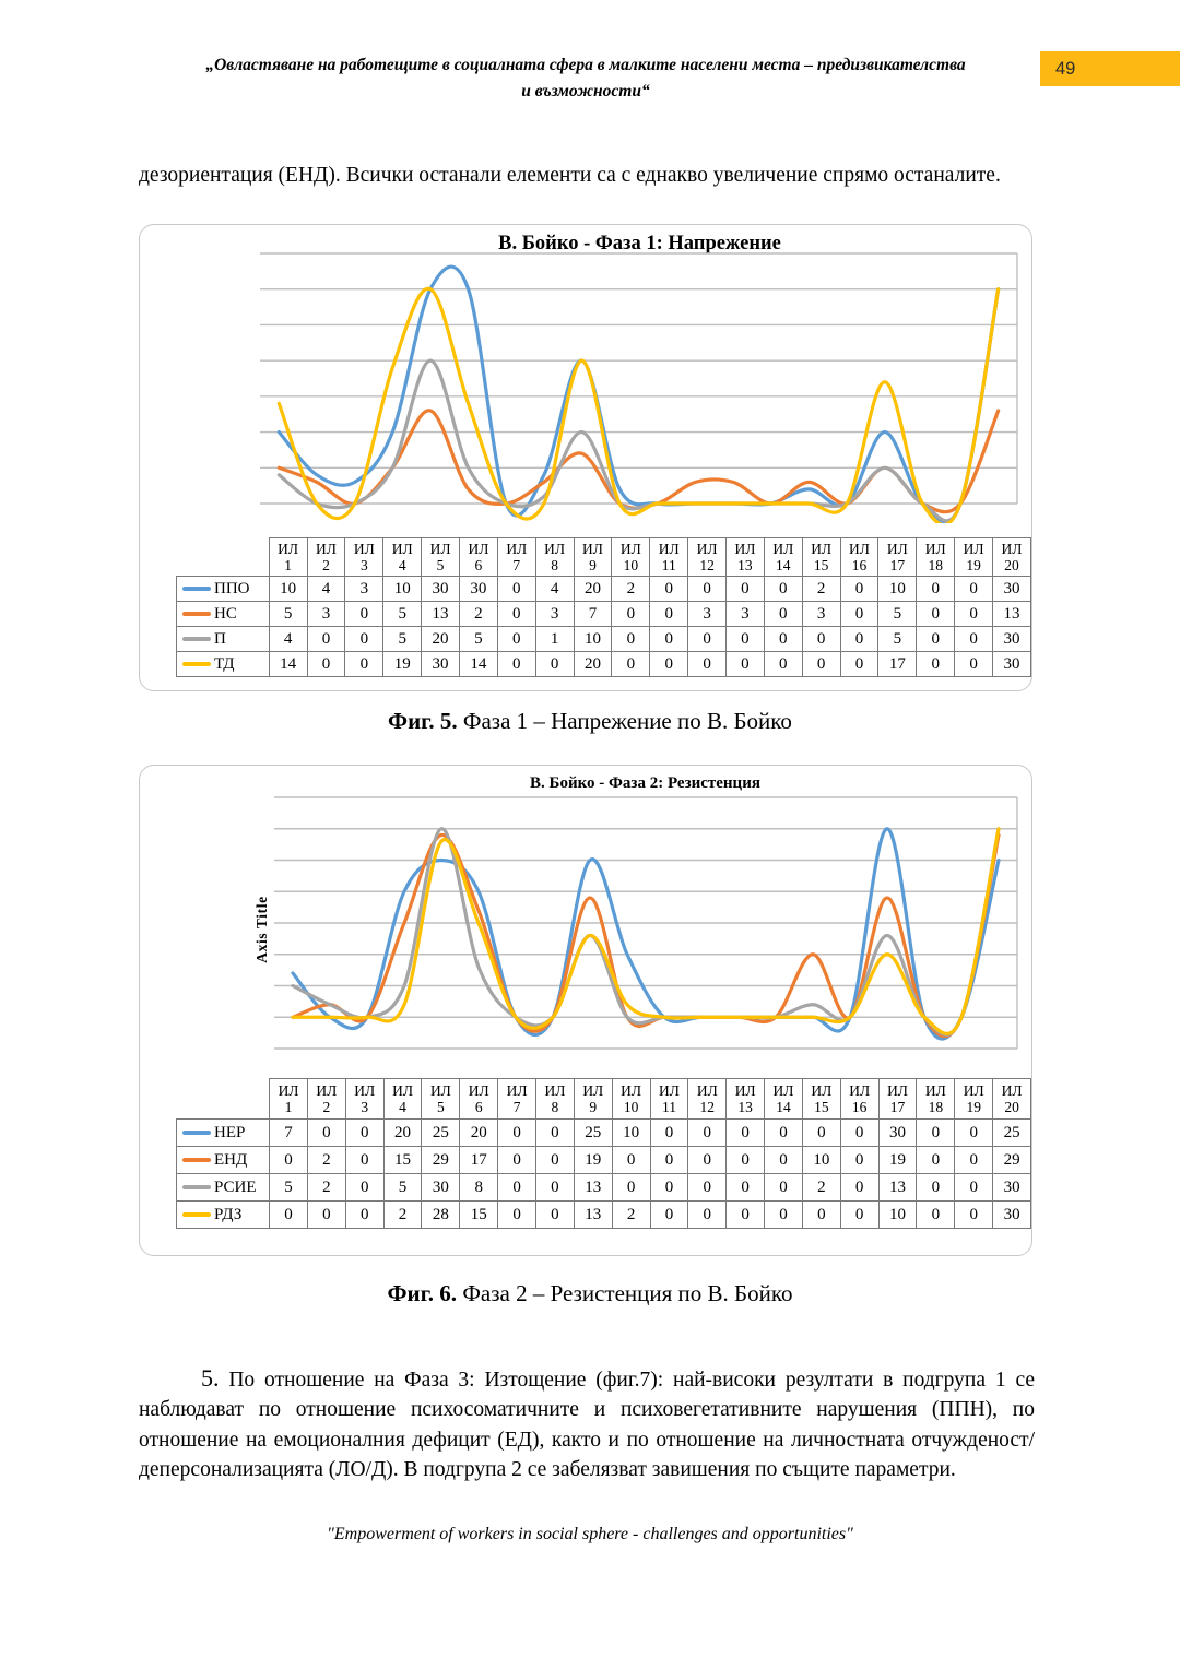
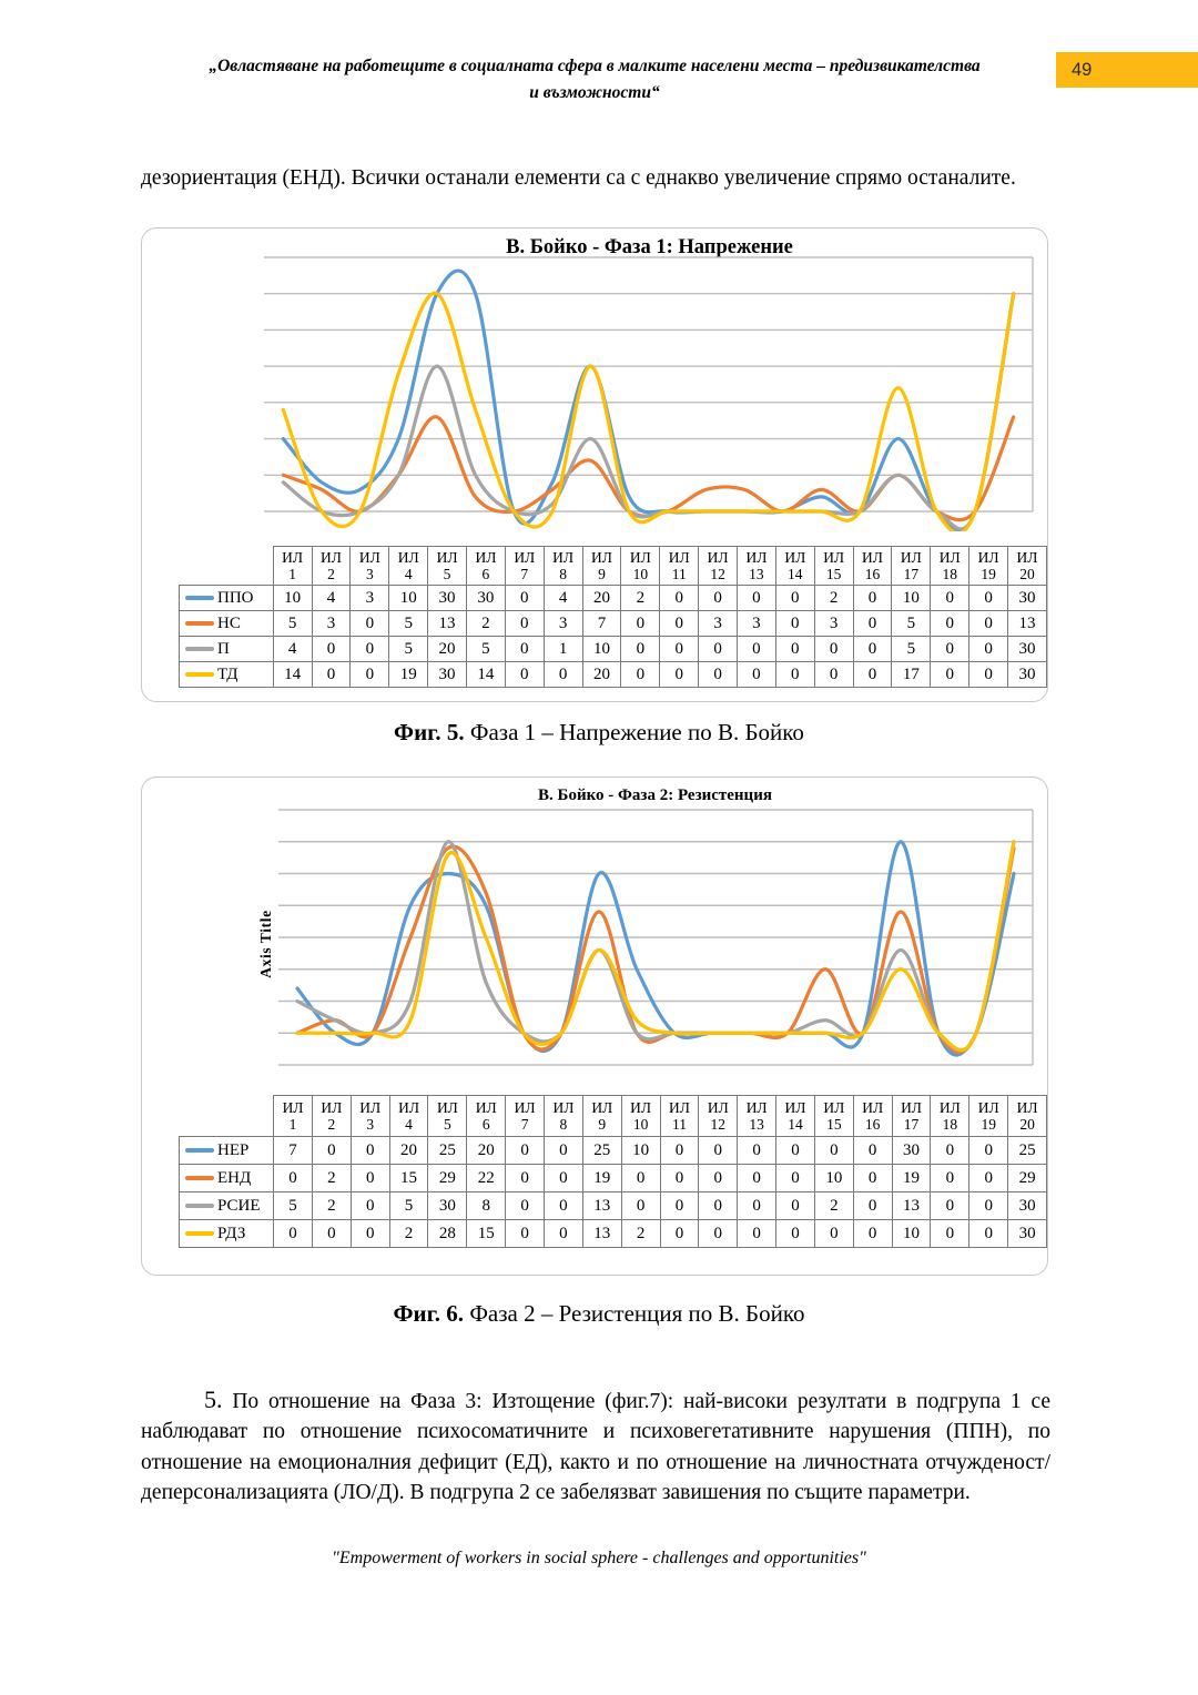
В. Бойко - Фаза 2: Резистенция/ЕНД/ИЛ 6: 17 -> 22
